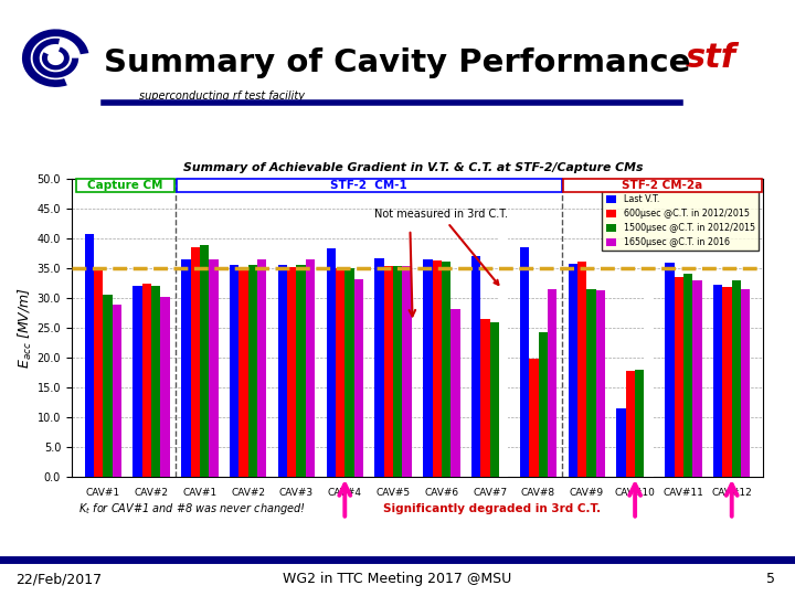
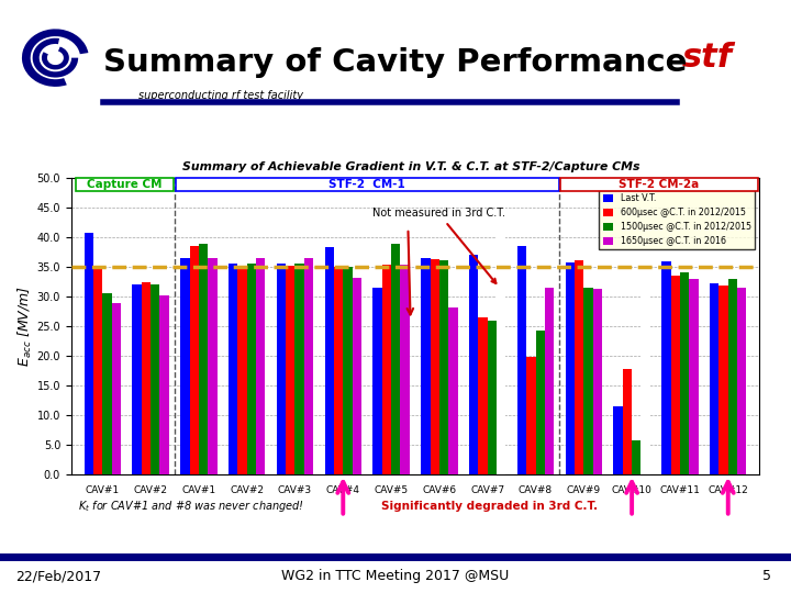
Last V.T./CAV#5: 36.6 -> 31.4
1500μsec @C.T. in 2012/2015/CAV#5: 35.3 -> 38.8
1500μsec @C.T. in 2012/2015/CAV#10: 18.0 -> 5.8
